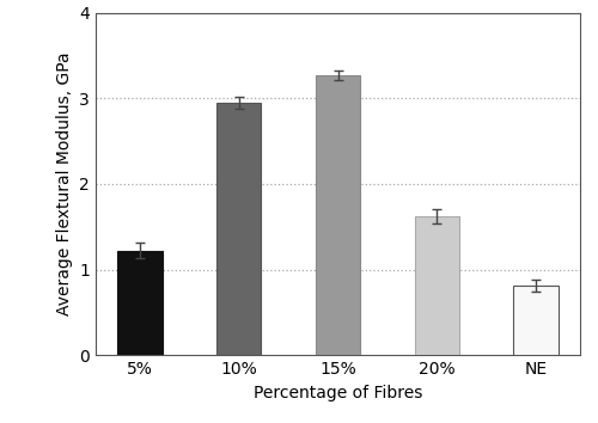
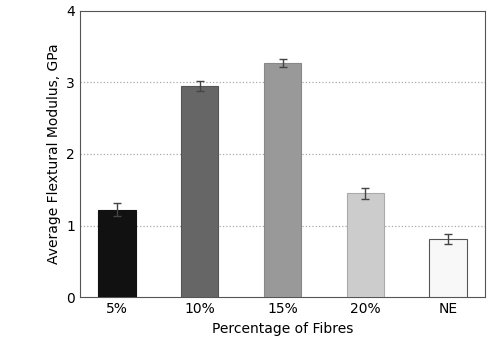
20%: 1.62 -> 1.45
